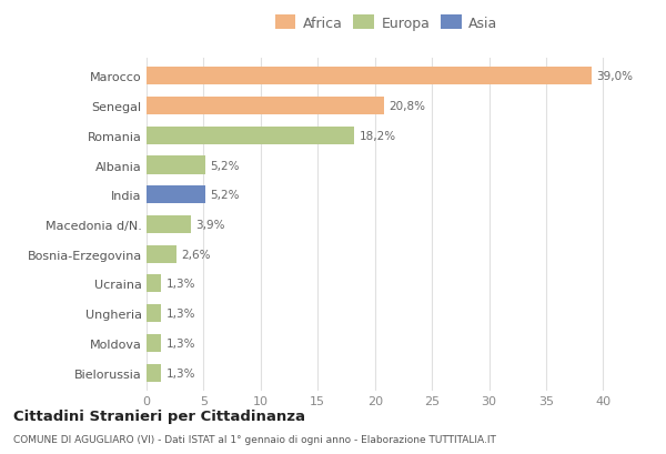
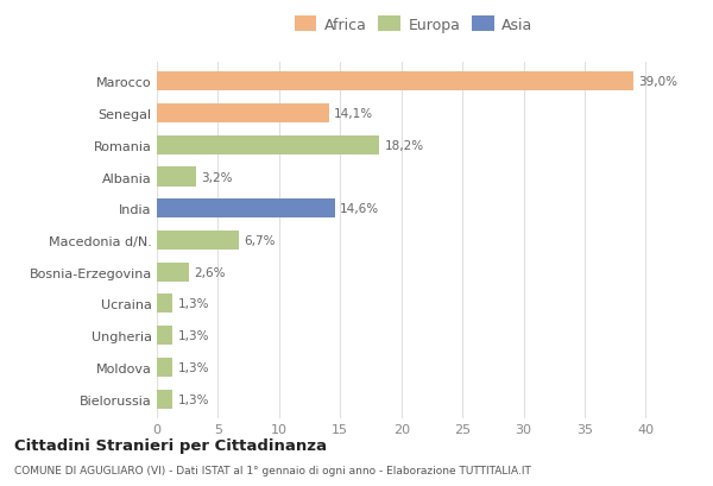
Senegal: 20,8% -> 14,1%
Albania: 5,2% -> 3,2%
India: 5,2% -> 14,6%
Macedonia d/N.: 3,9% -> 6,7%
